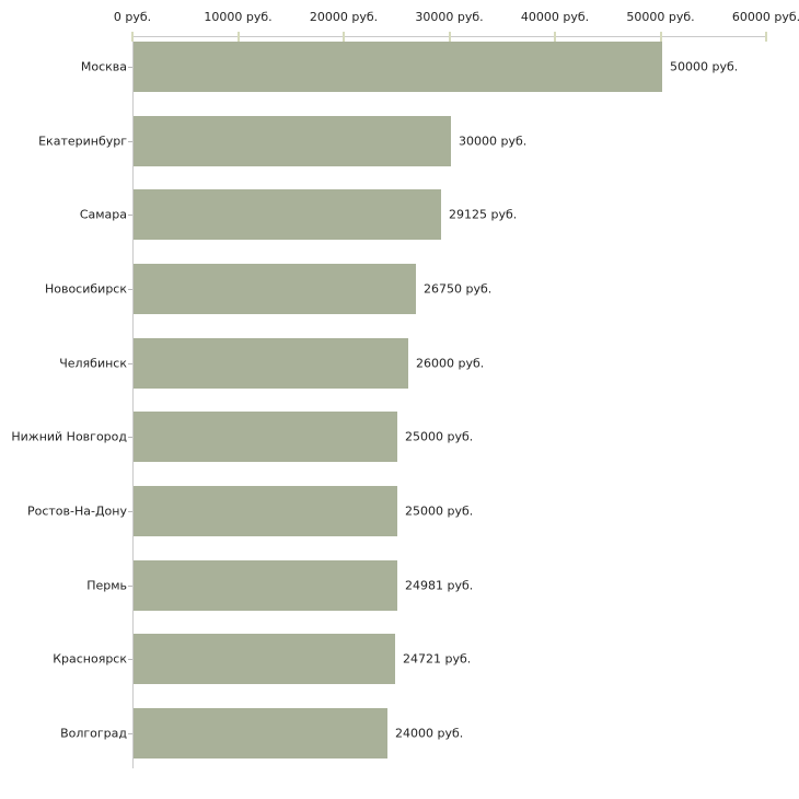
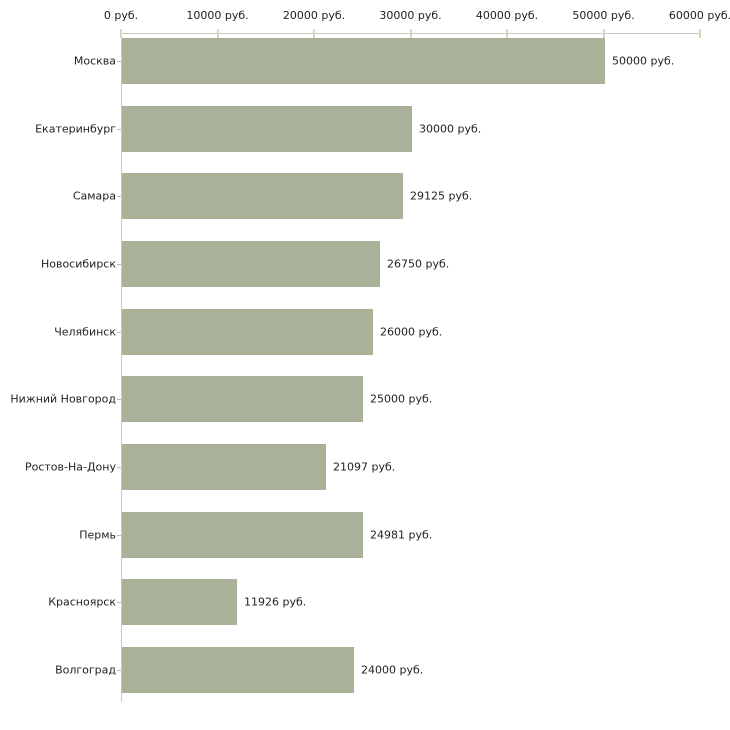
Ростов-На-Дону: 25000 -> 21097
Красноярск: 24721 -> 11926
